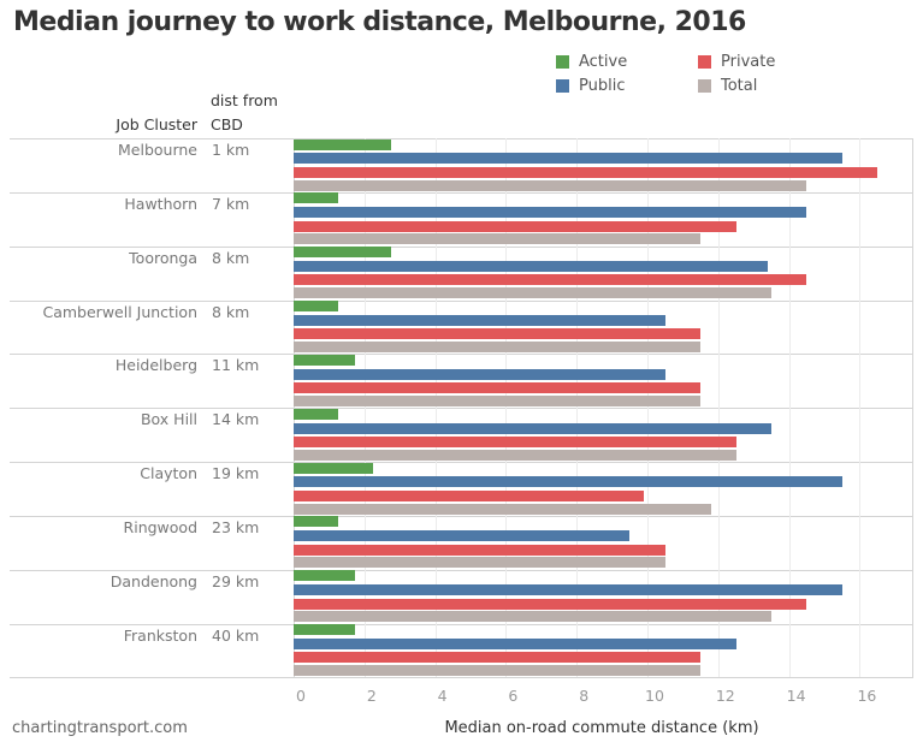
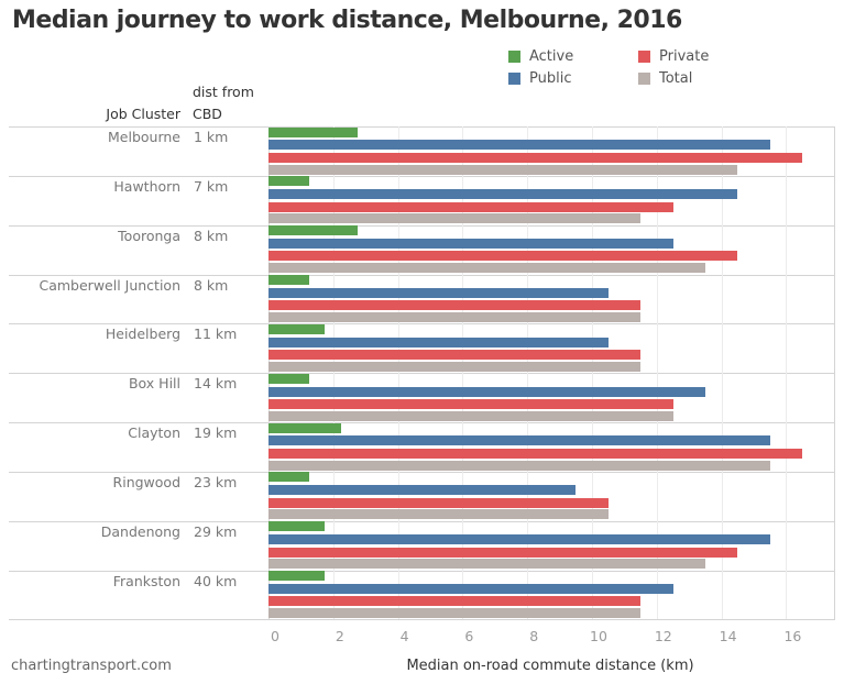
Public/Tooronga: 13.4 -> 12.5
Private/Clayton: 9.9 -> 16.5
Total/Clayton: 11.8 -> 15.5
